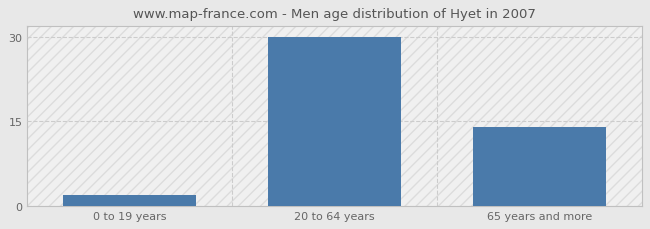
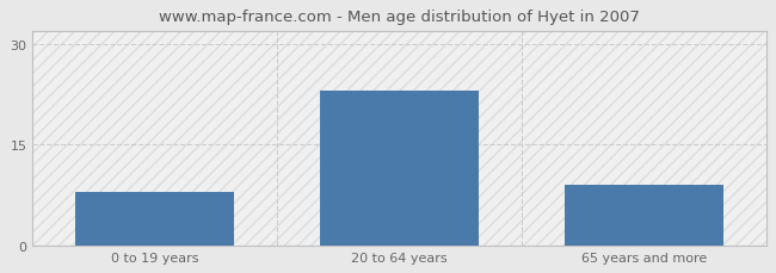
0 to 19 years: 2 -> 8
20 to 64 years: 30 -> 23
65 years and more: 14 -> 9
